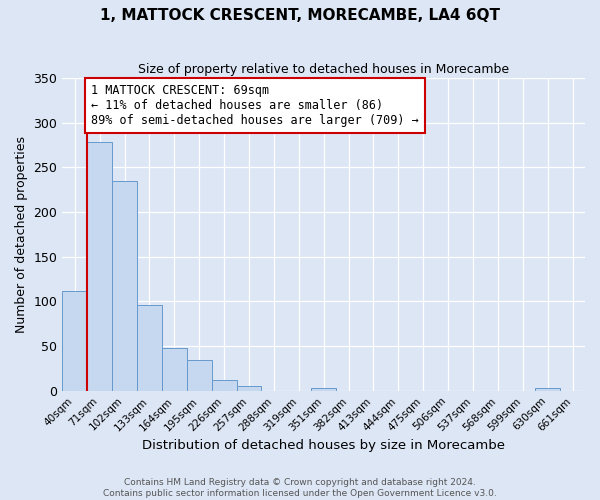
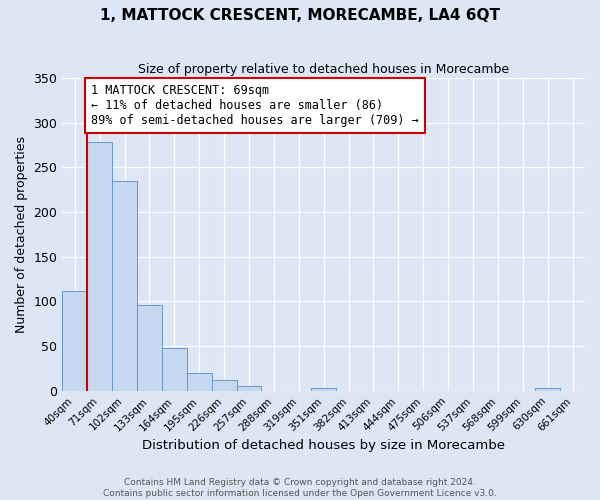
195sqm: 34 -> 20
